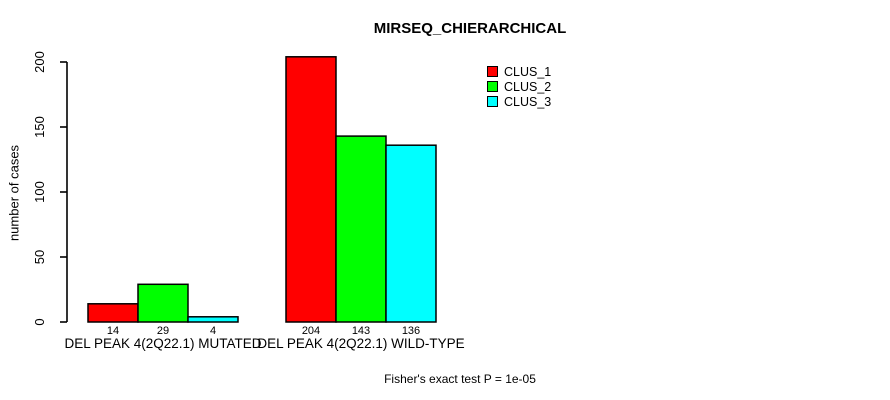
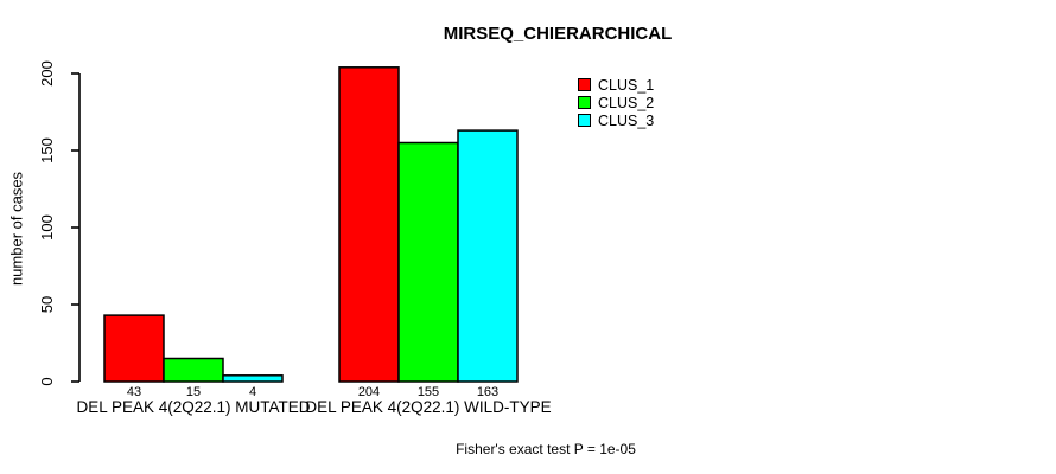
CLUS_1/DEL PEAK 4(2Q22.1) MUTATED: 14 -> 43
CLUS_2/DEL PEAK 4(2Q22.1) MUTATED: 29 -> 15
CLUS_2/DEL PEAK 4(2Q22.1) WILD-TYPE: 143 -> 155
CLUS_3/DEL PEAK 4(2Q22.1) WILD-TYPE: 136 -> 163
